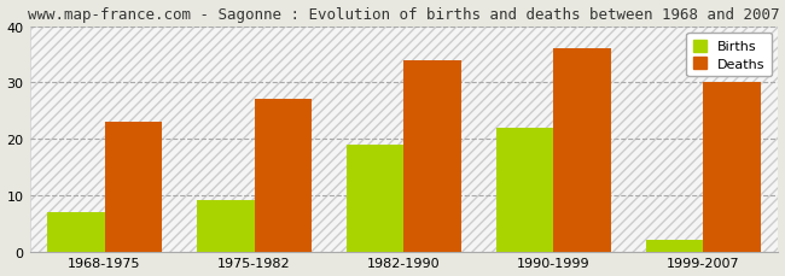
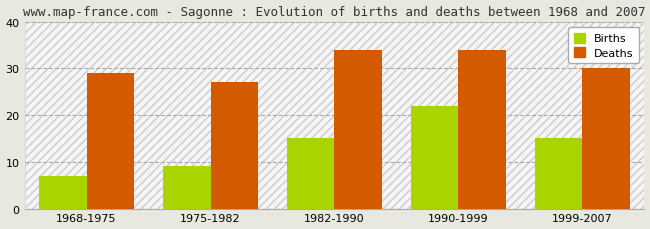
Deaths/1968-1975: 23 -> 29
Births/1982-1990: 19 -> 15
Deaths/1990-1999: 36 -> 34
Births/1999-2007: 2 -> 15
